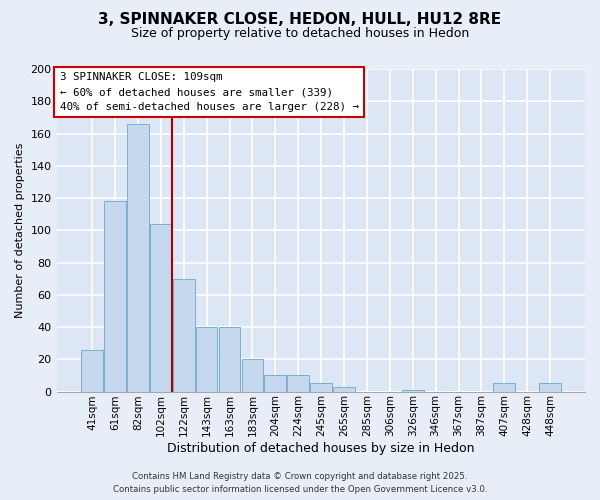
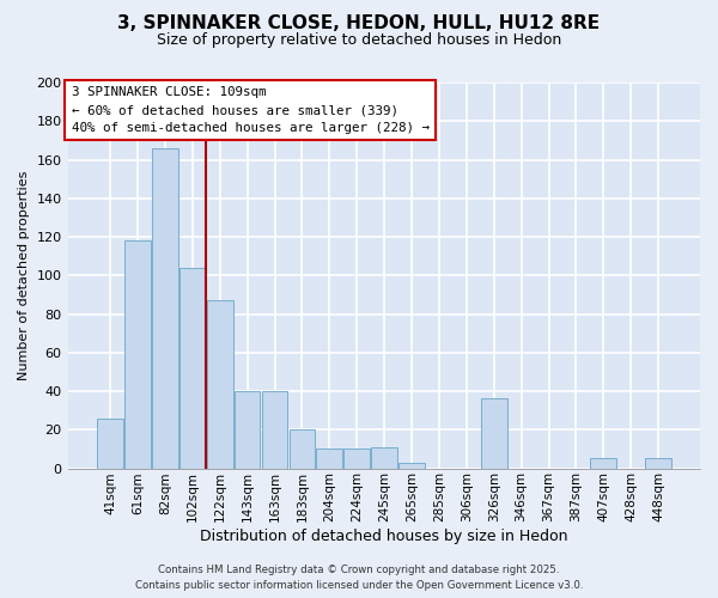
122sqm: 70 -> 87
245sqm: 5 -> 11
326sqm: 1 -> 36
